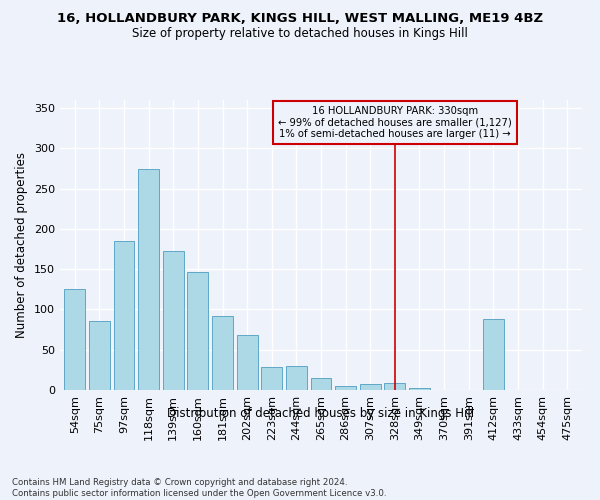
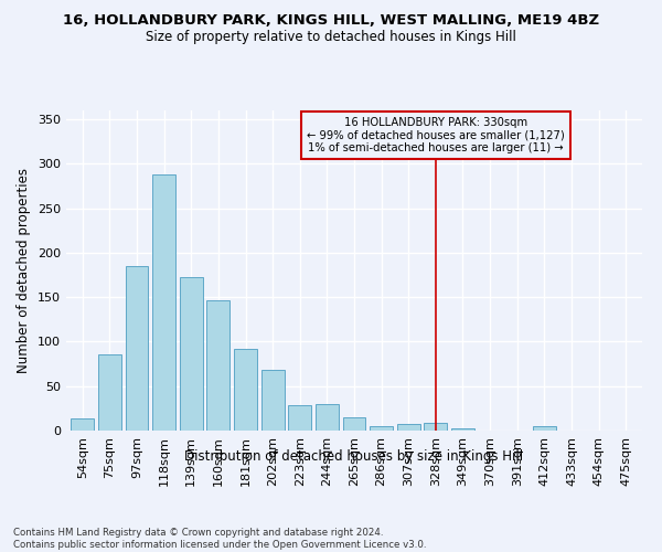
54sqm: 126 -> 14
118sqm: 274 -> 288
412sqm: 88 -> 5
